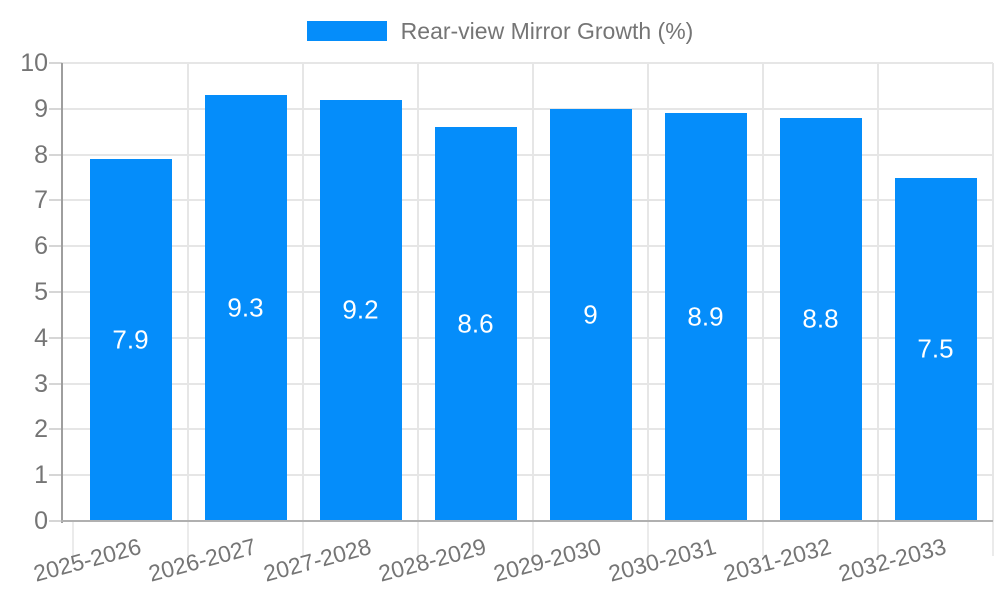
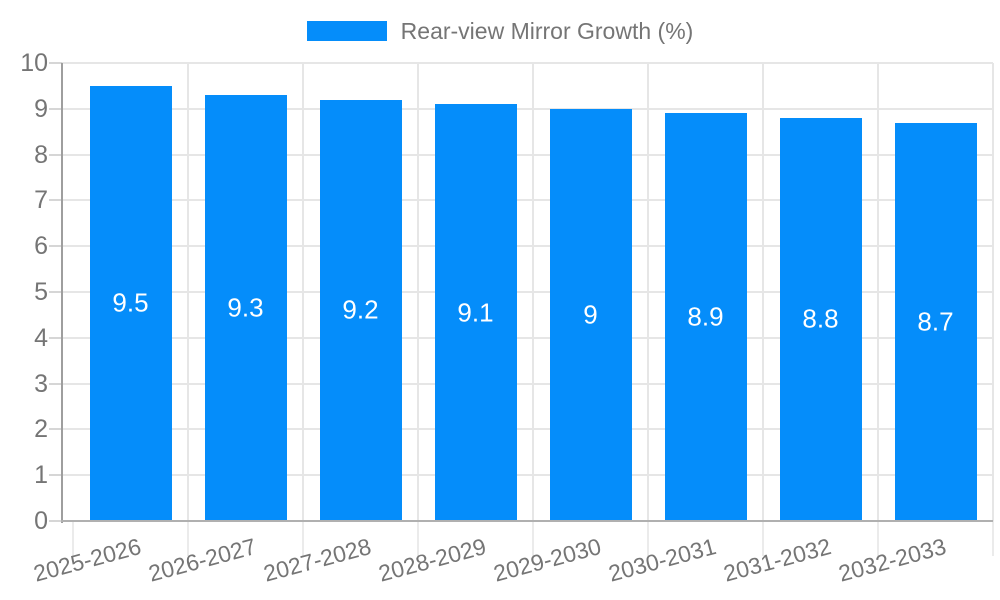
2025-2026: 7.9 -> 9.5
2028-2029: 8.6 -> 9.1
2032-2033: 7.5 -> 8.7
